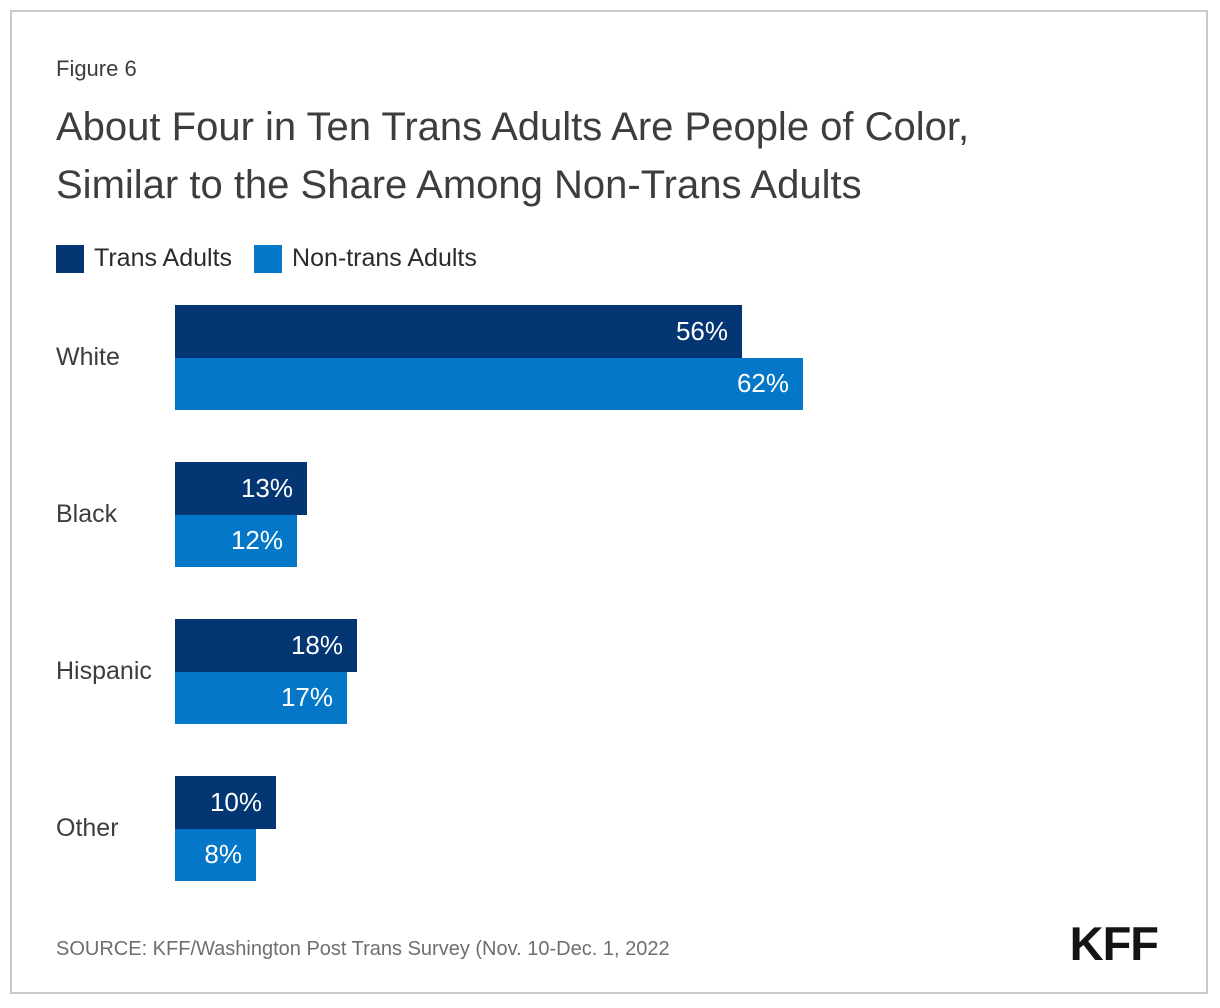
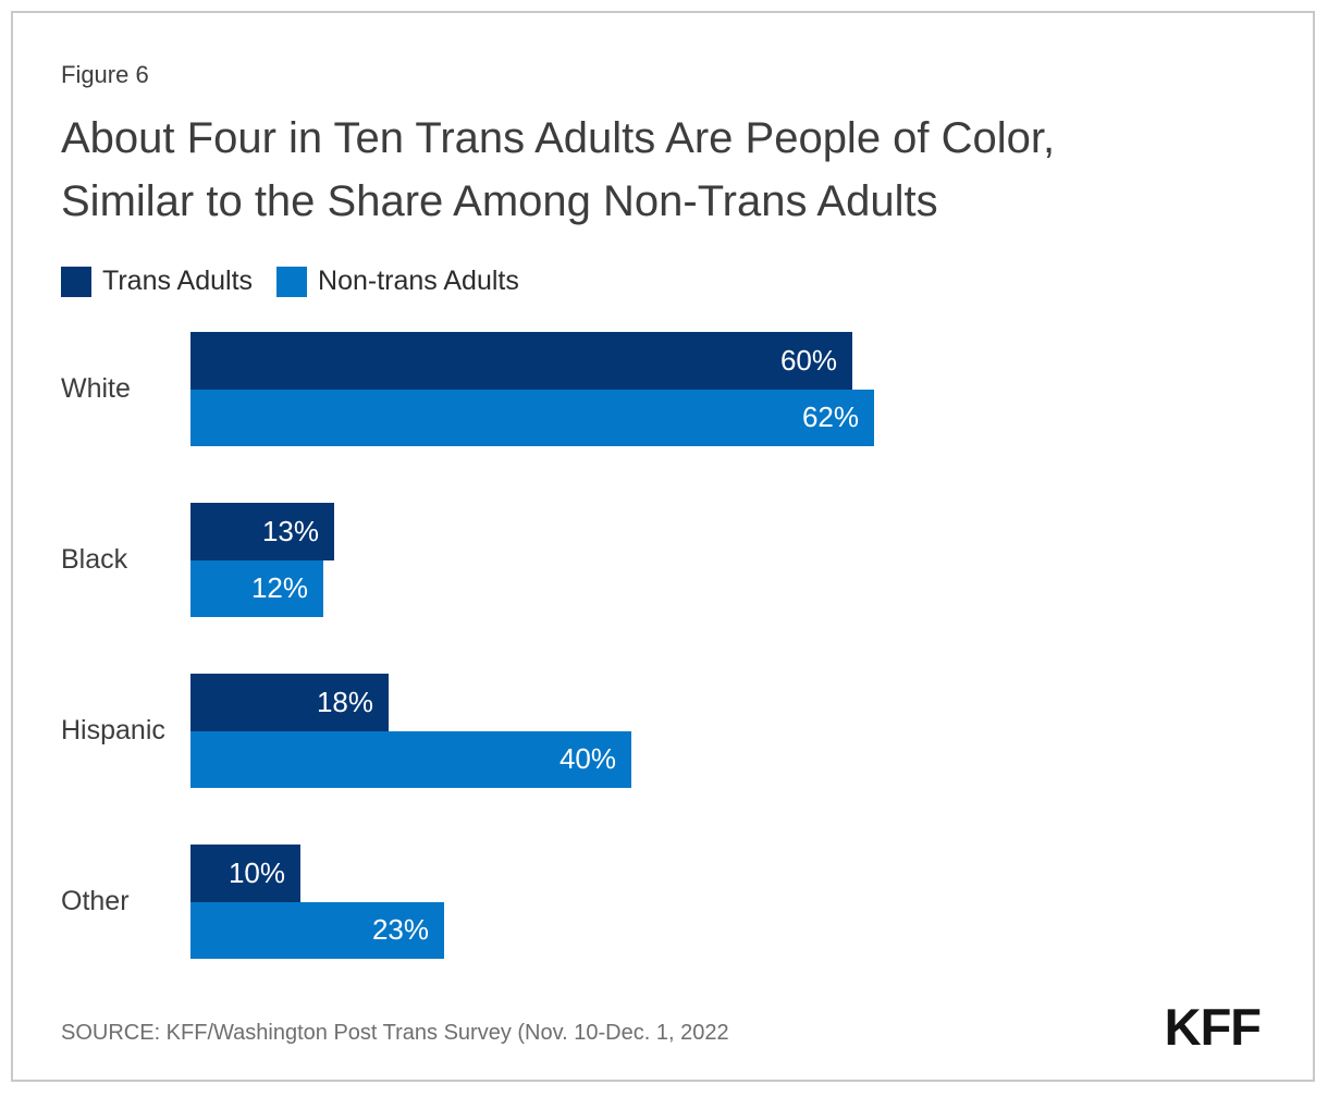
Trans Adults/White: 56% -> 60%
Non-trans Adults/Hispanic: 17% -> 40%
Non-trans Adults/Other: 8% -> 23%
